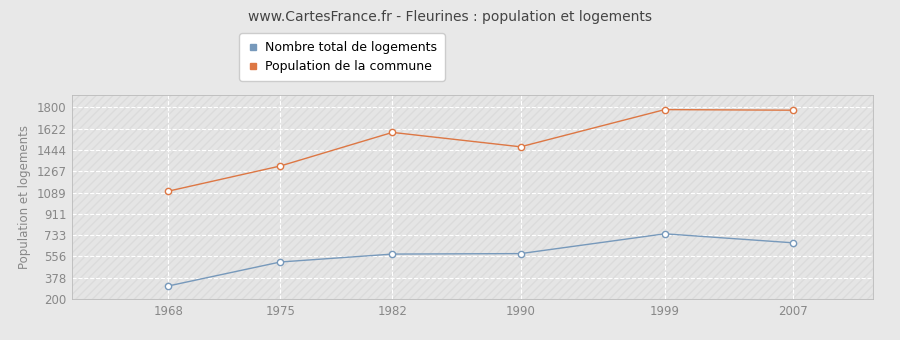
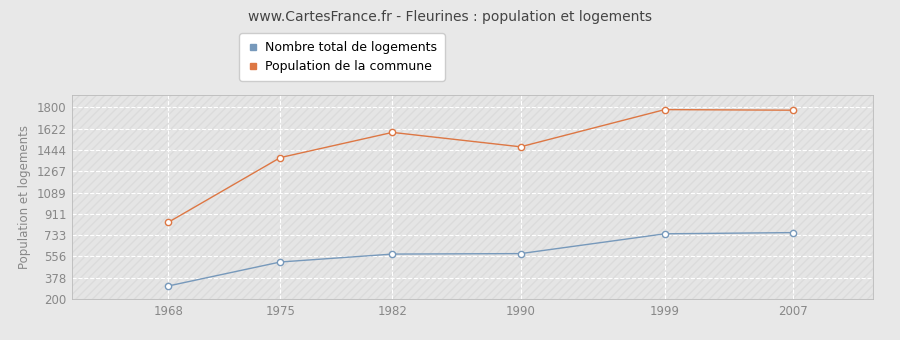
Population de la commune/1968: 1100 -> 840
Population de la commune/1975: 1310 -> 1380
Nombre total de logements/2007: 670 -> 760
